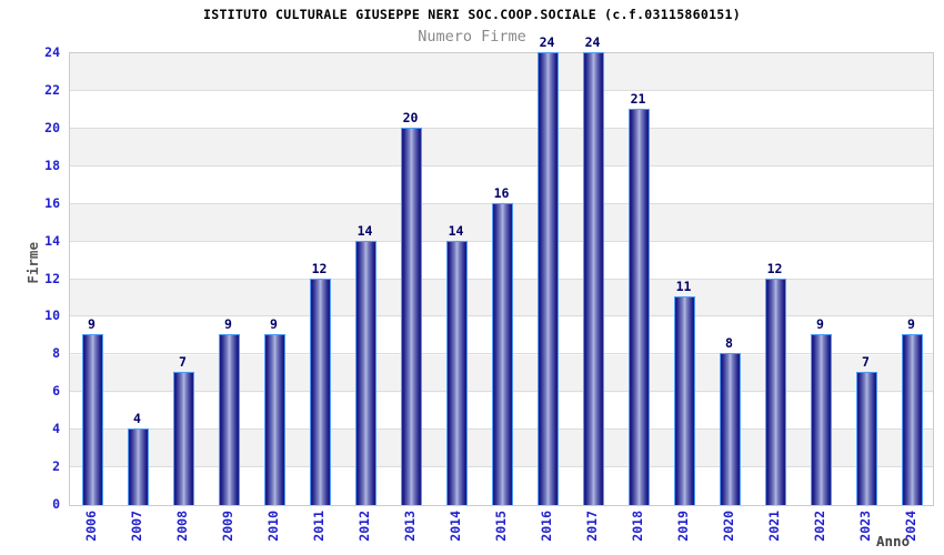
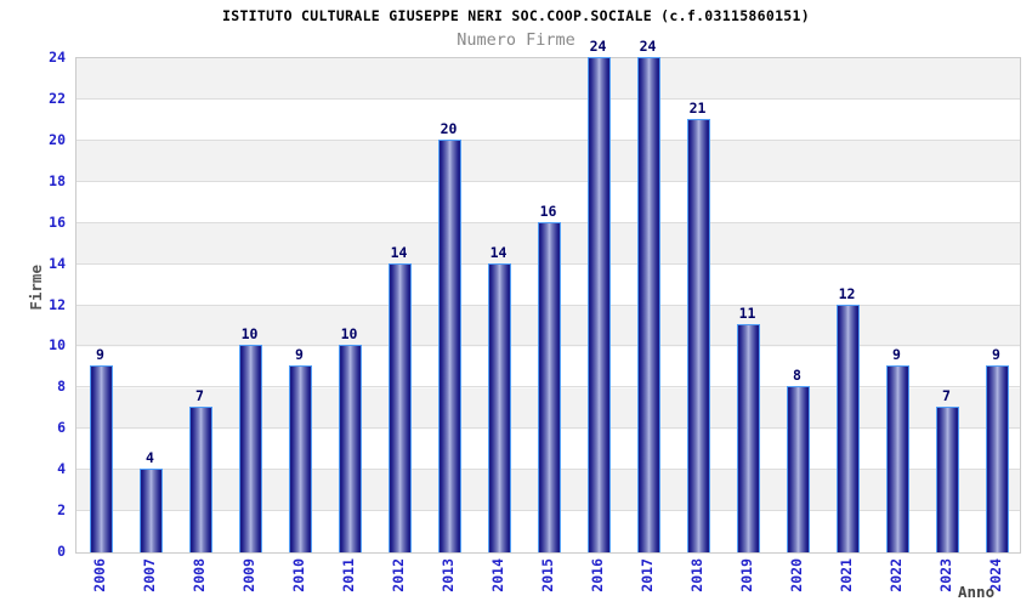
2009: 9 -> 10
2011: 12 -> 10
